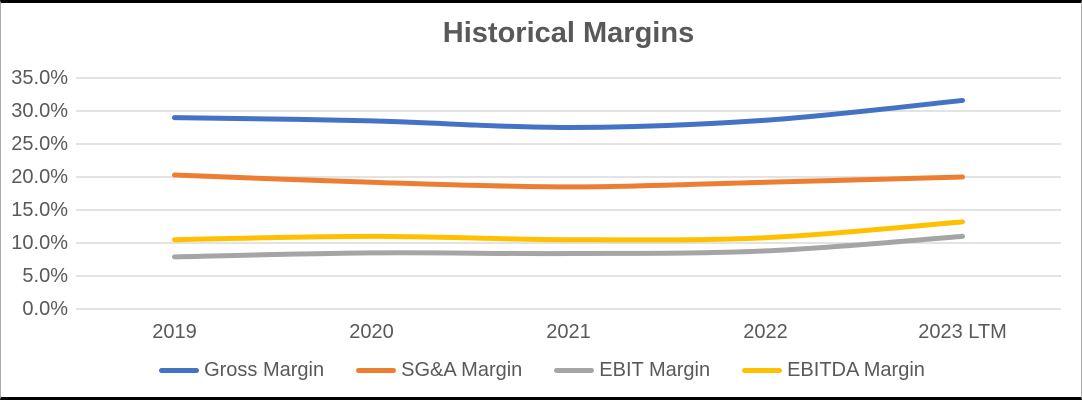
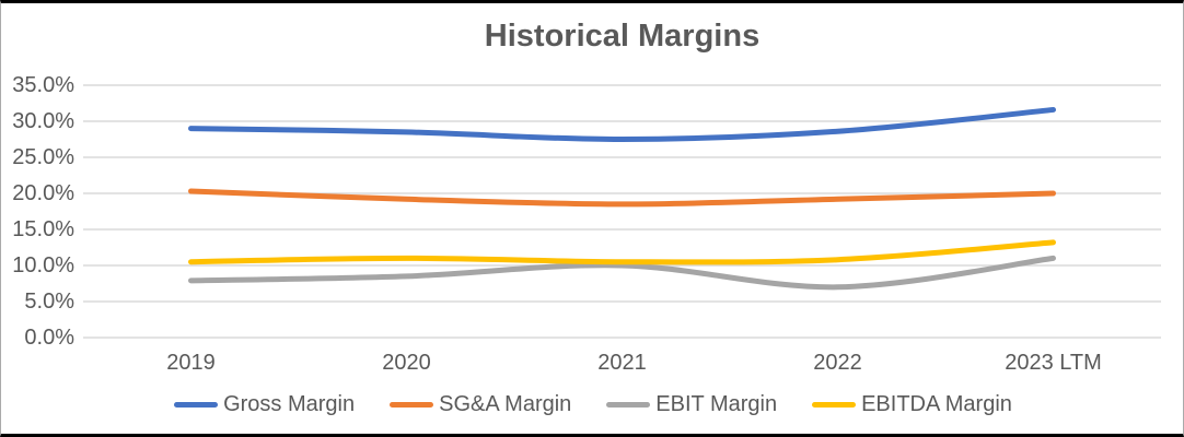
EBIT Margin/2021: 8% -> 10%
EBIT Margin/2022: 9% -> 7%
